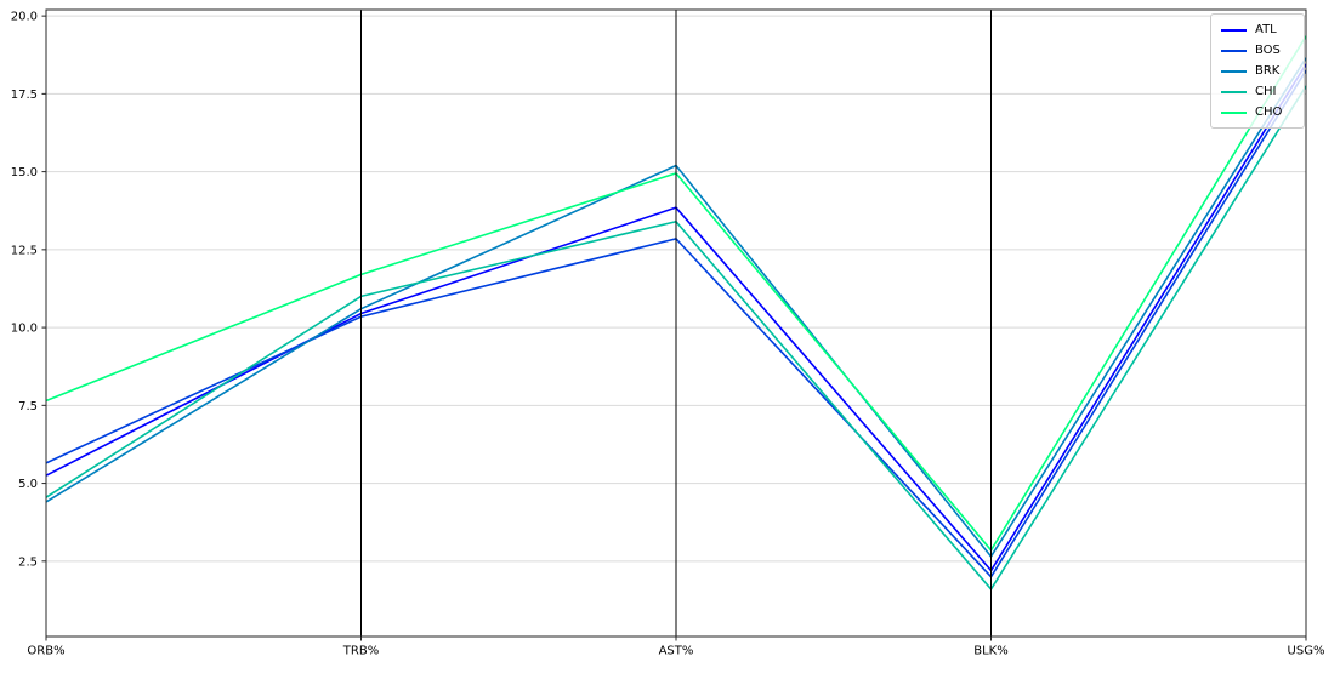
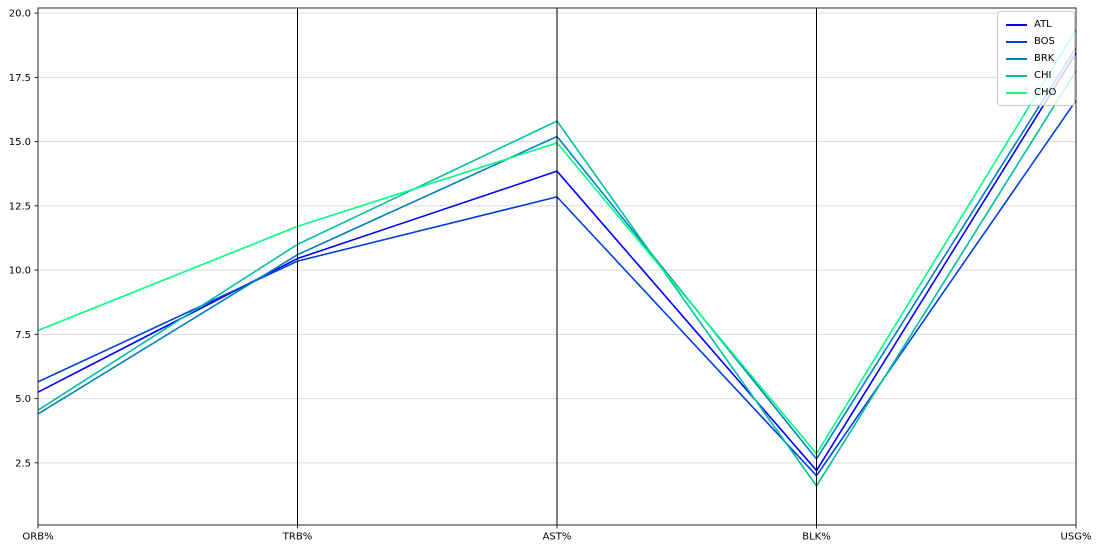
CHI/AST%: 13.4 -> 15.8
BOS/USG%: 18.2 -> 16.6
